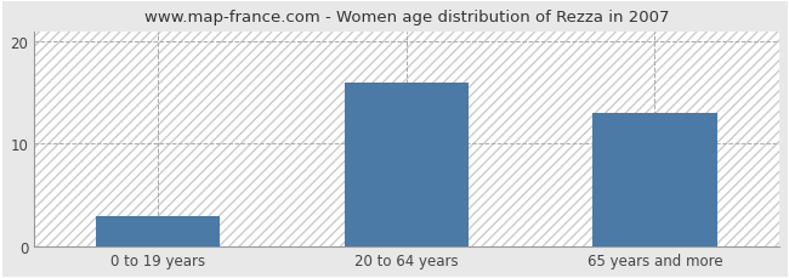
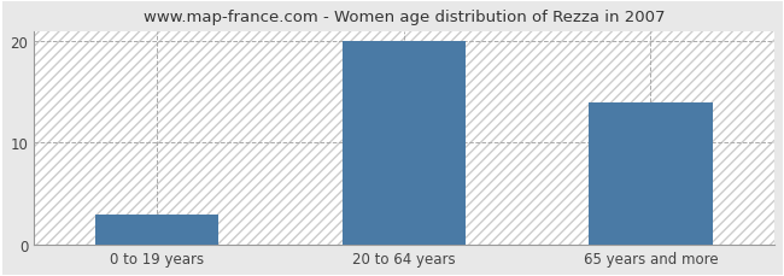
20 to 64 years: 16 -> 20
65 years and more: 13 -> 14
